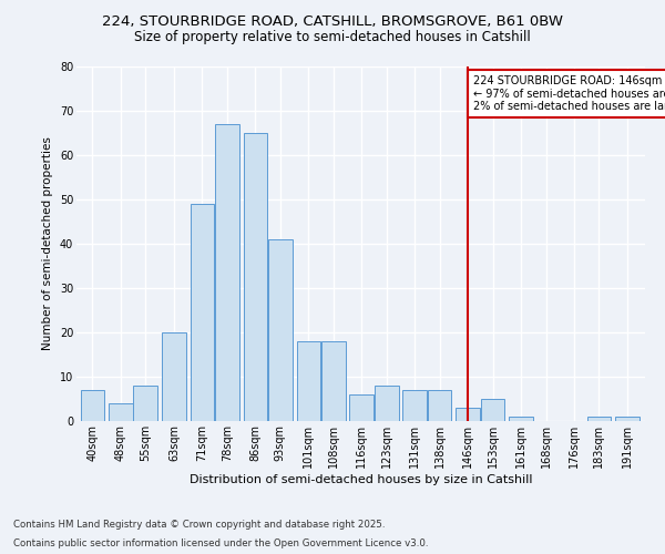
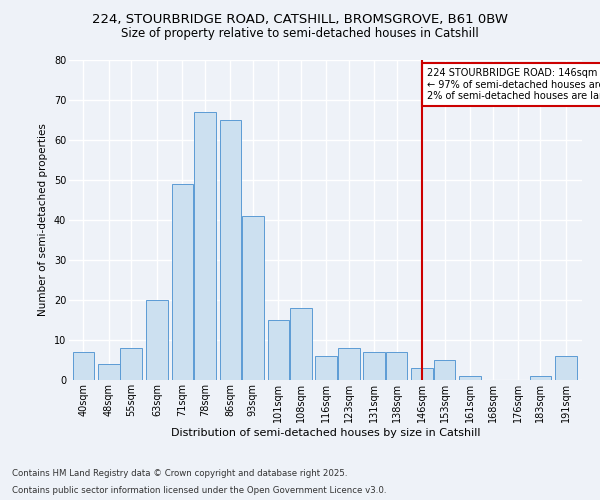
101sqm: 18 -> 15
191sqm: 1 -> 6
